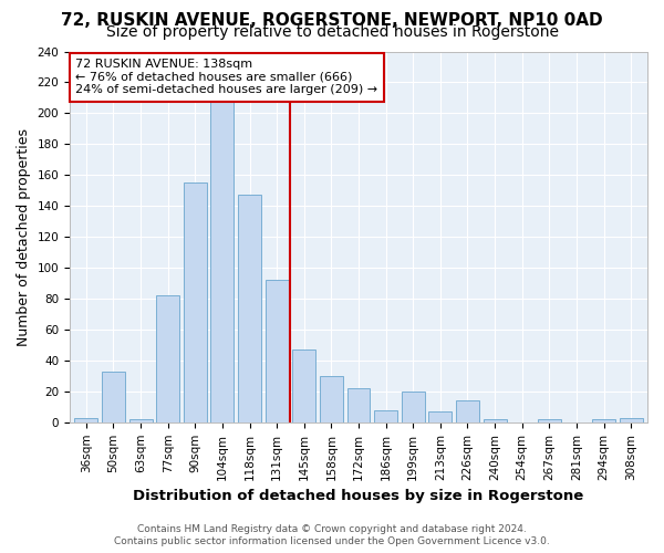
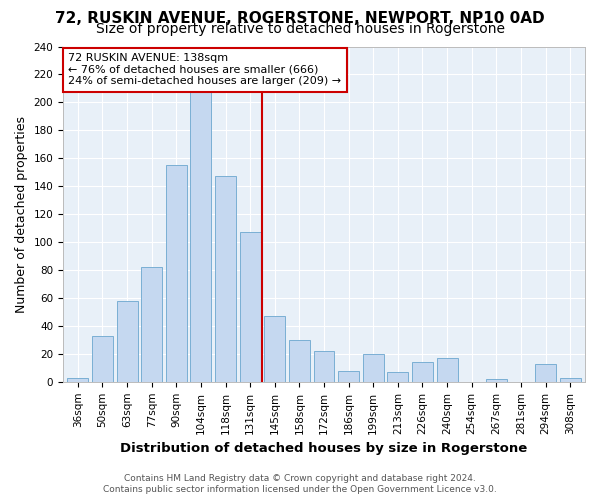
63sqm: 2 -> 58
131sqm: 92 -> 107
240sqm: 2 -> 17
294sqm: 2 -> 13
